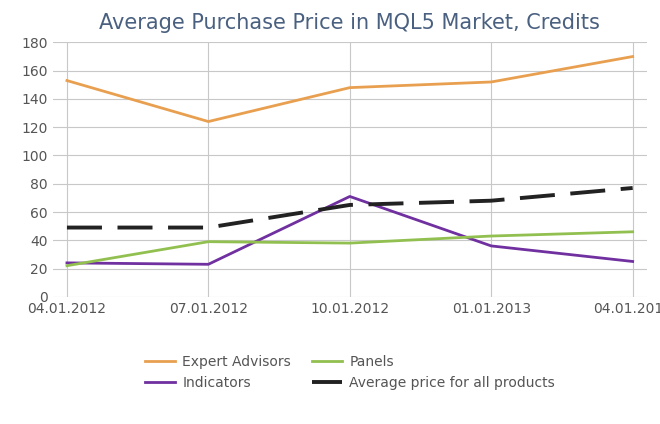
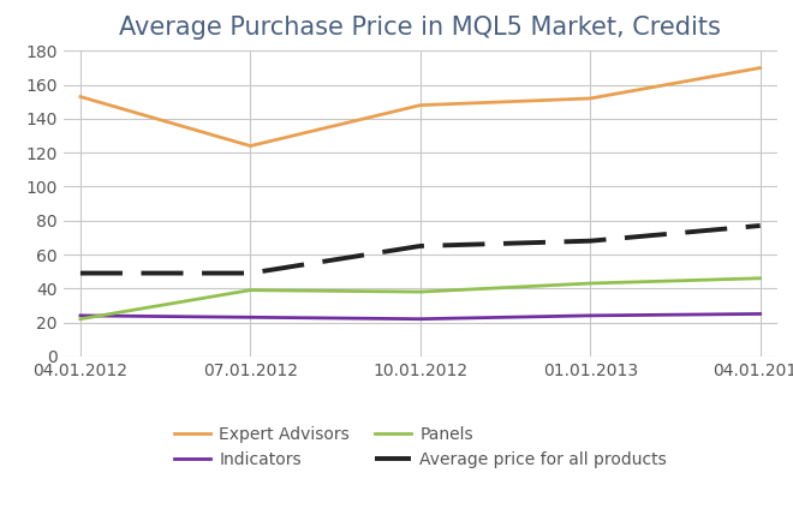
Indicators/10.01.2012: 71 -> 22
Indicators/01.01.2013: 36 -> 24
